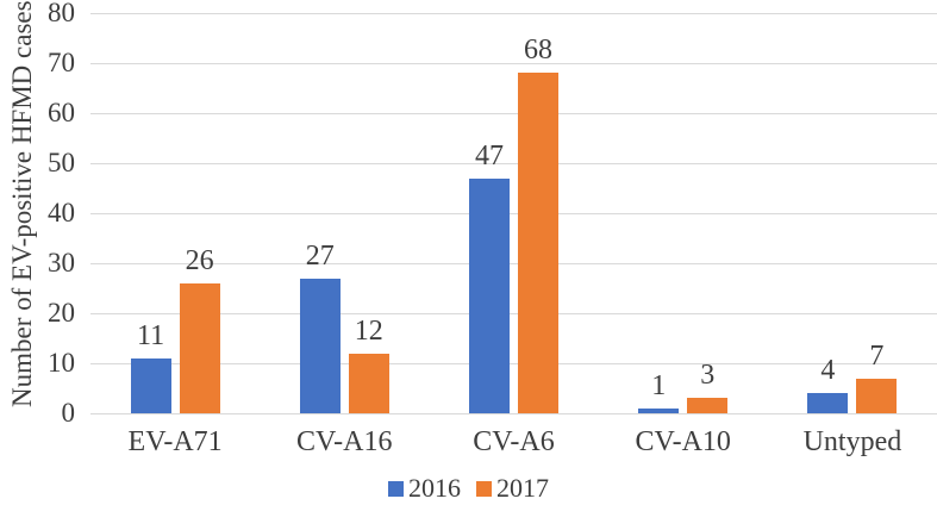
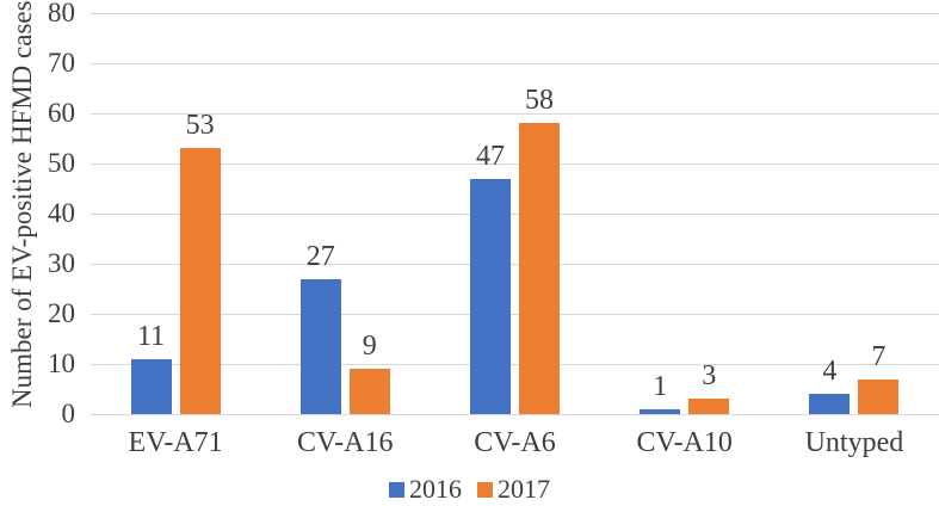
2017/EV-A71: 26 -> 53
2017/CV-A16: 12 -> 9
2017/CV-A6: 68 -> 58
